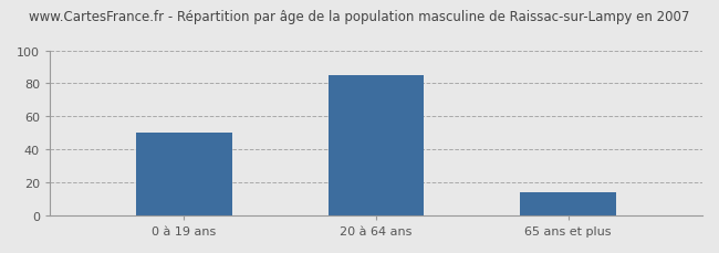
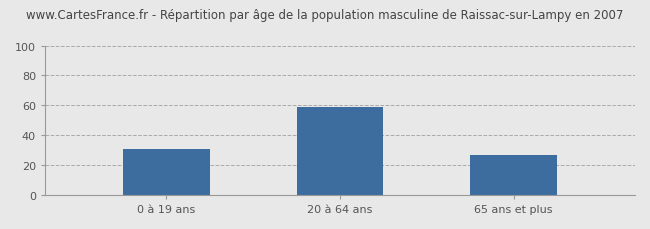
0 à 19 ans: 50 -> 31
20 à 64 ans: 85 -> 59
65 ans et plus: 14 -> 27
